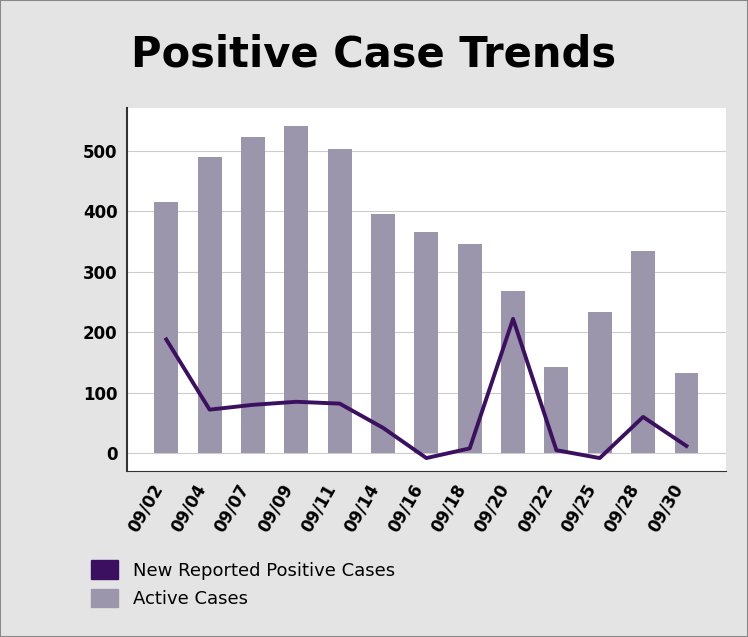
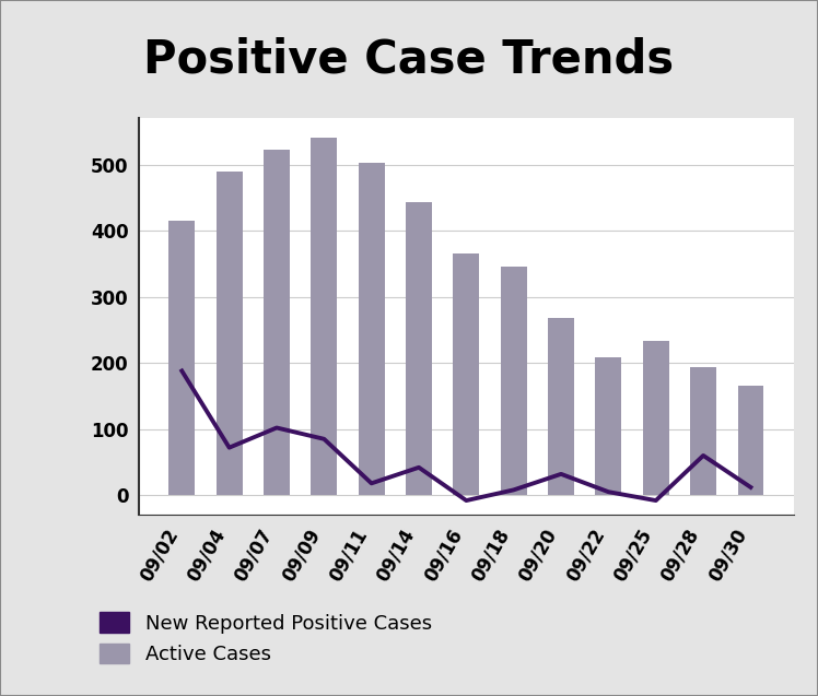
New Reported Positive Cases/09/07: 80 -> 102
New Reported Positive Cases/09/11: 82 -> 18
Active Cases/09/14: 396 -> 443
New Reported Positive Cases/09/20: 222 -> 32
Active Cases/09/22: 142 -> 208
Active Cases/09/28: 334 -> 193
Active Cases/09/30: 132 -> 165
